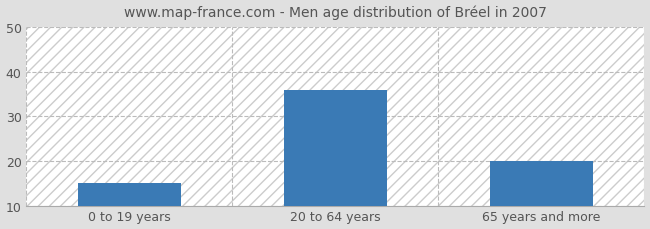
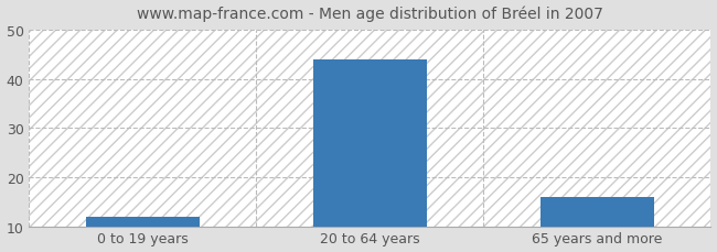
0 to 19 years: 15 -> 12
20 to 64 years: 36 -> 44
65 years and more: 20 -> 16
